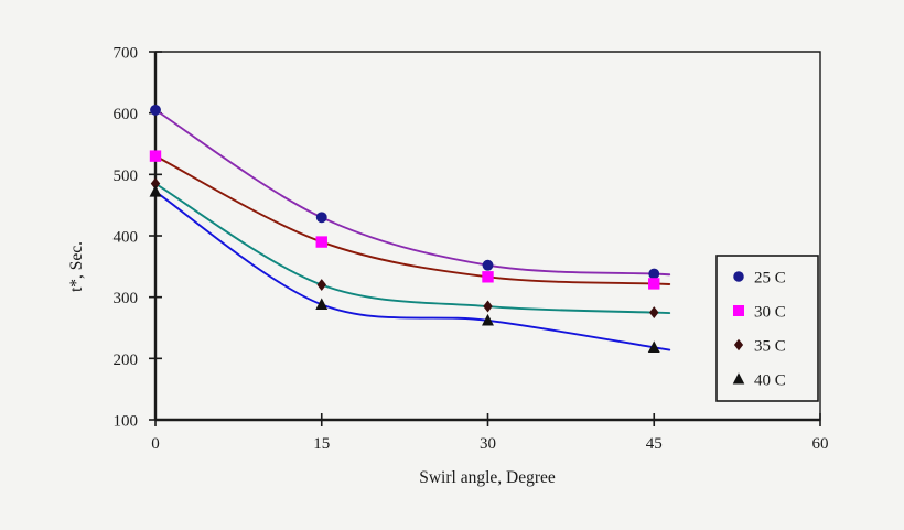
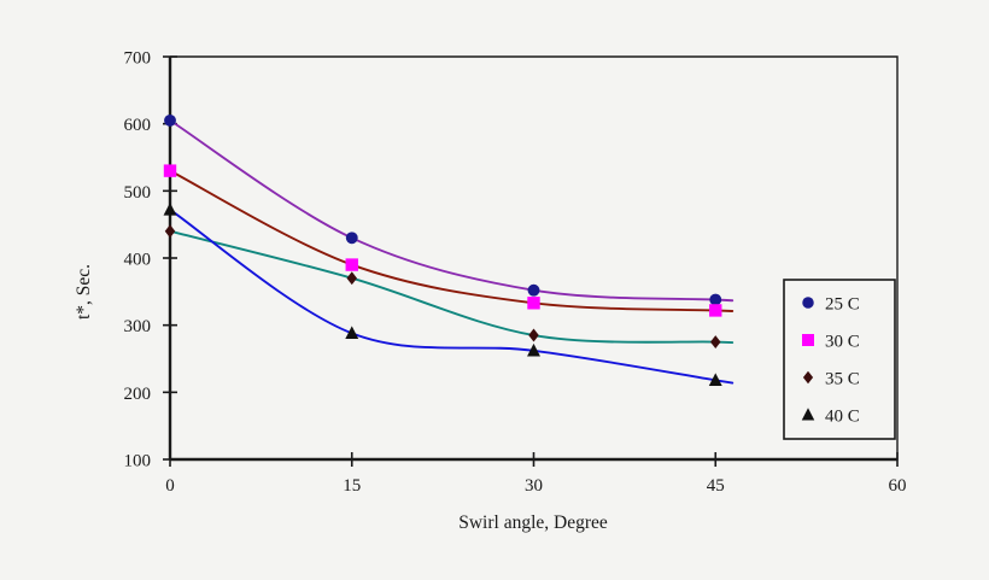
35 C/0: 480 -> 440
35 C/15: 320 -> 370
